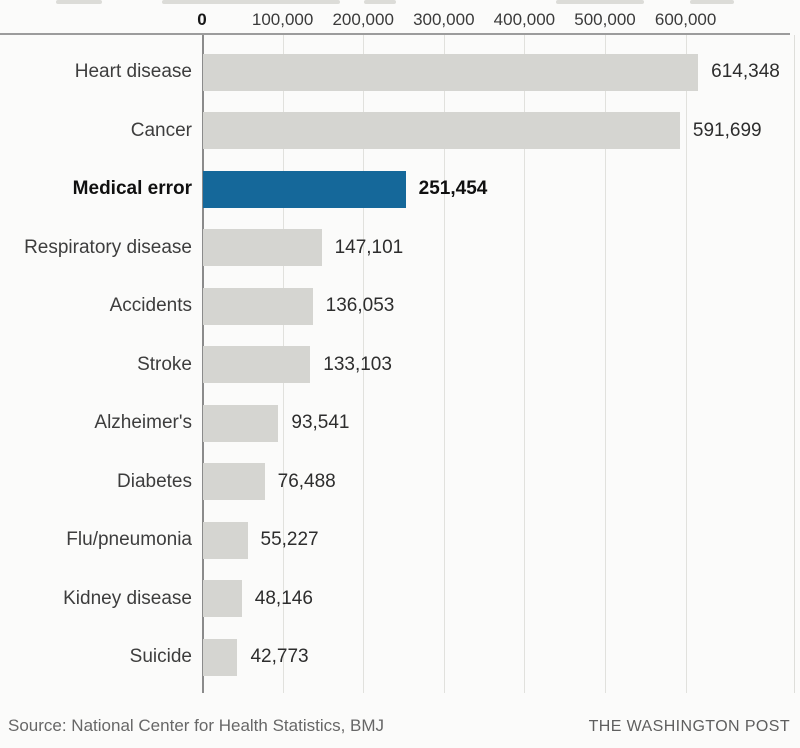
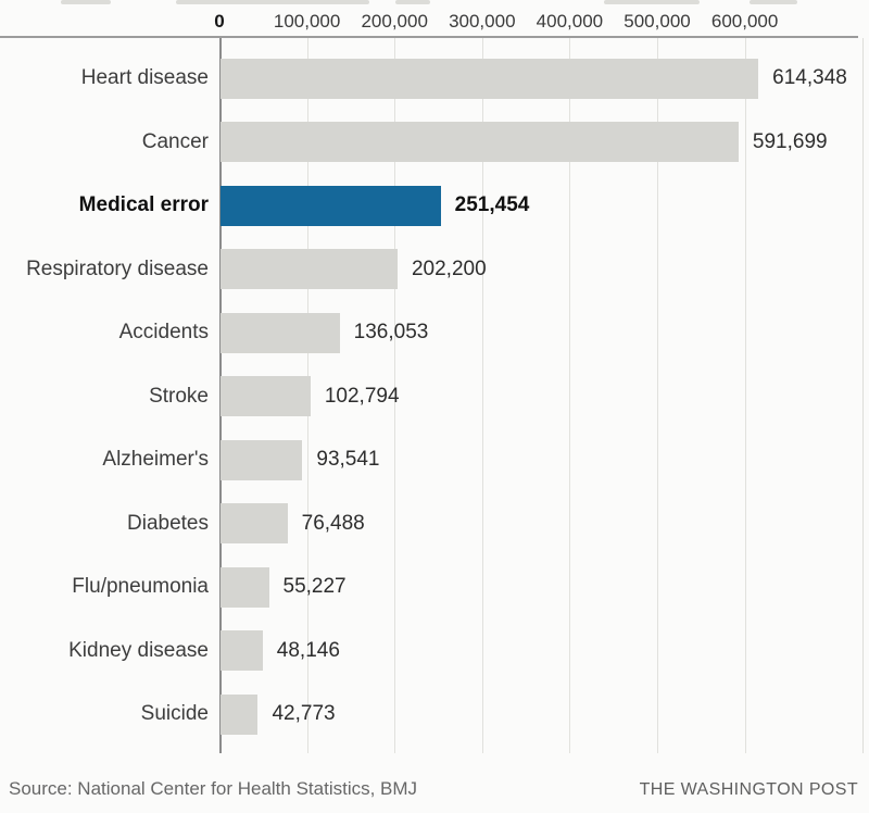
Respiratory disease: 147,101 -> 202,200
Stroke: 133,103 -> 102,794
